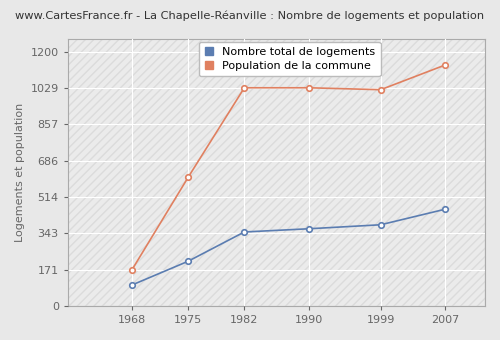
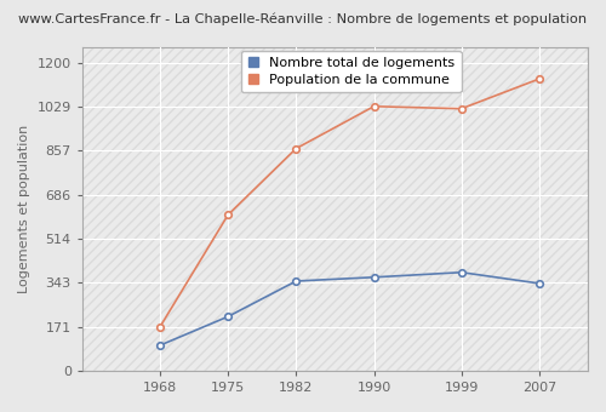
Population de la commune/1982: 1029 -> 865
Nombre total de logements/2007: 456 -> 340
